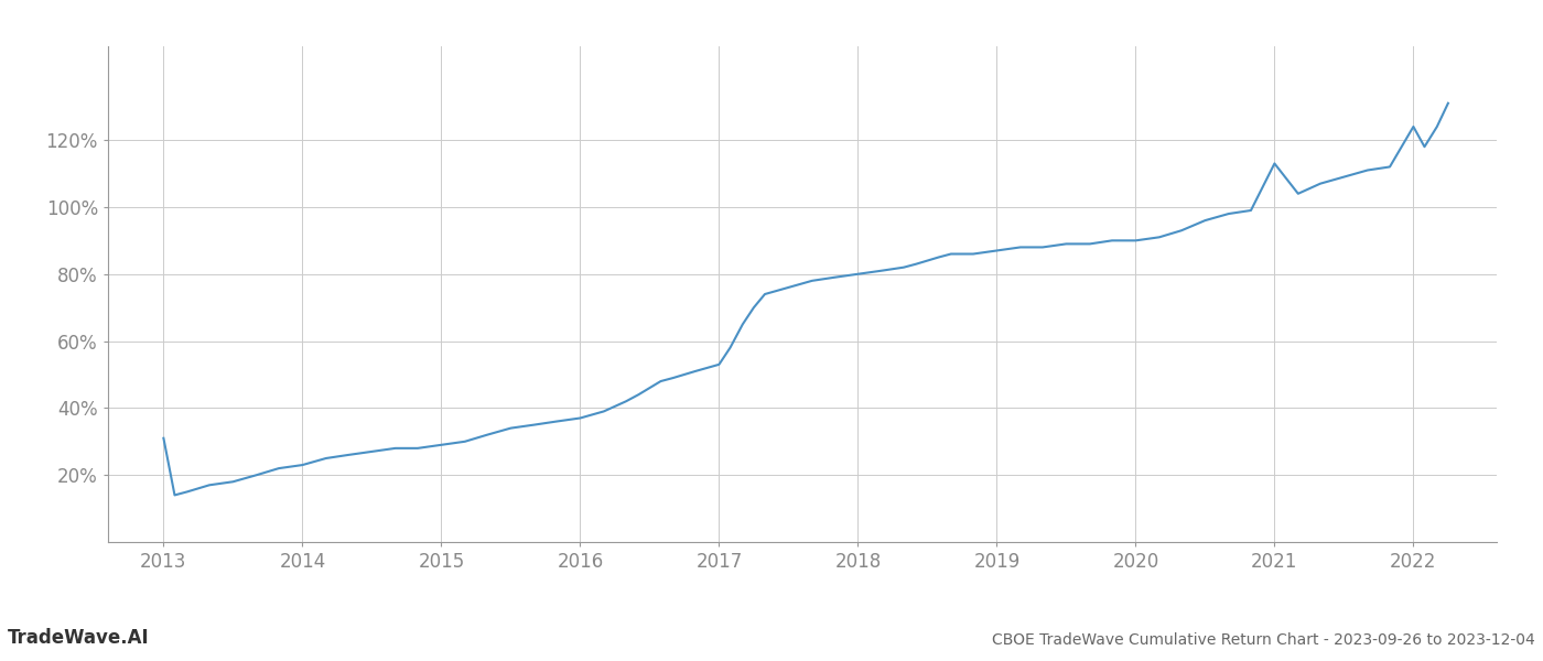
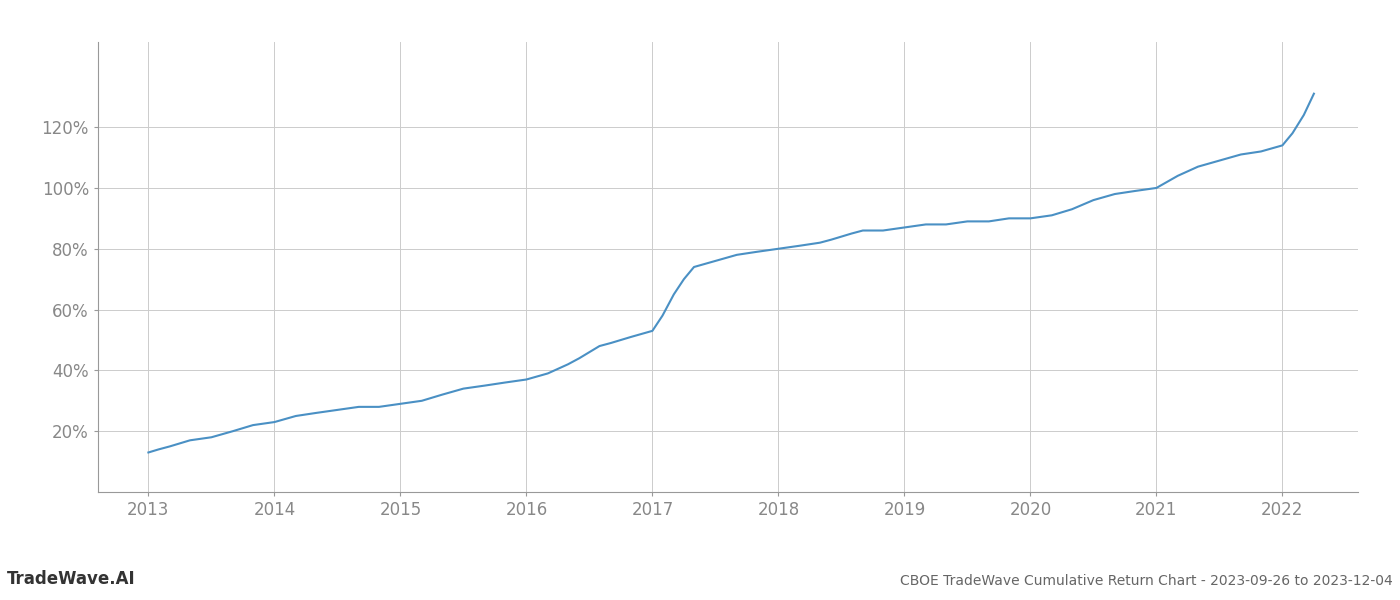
2013: 31% -> 13%
2021: 113% -> 100%
2022: 124% -> 114%
